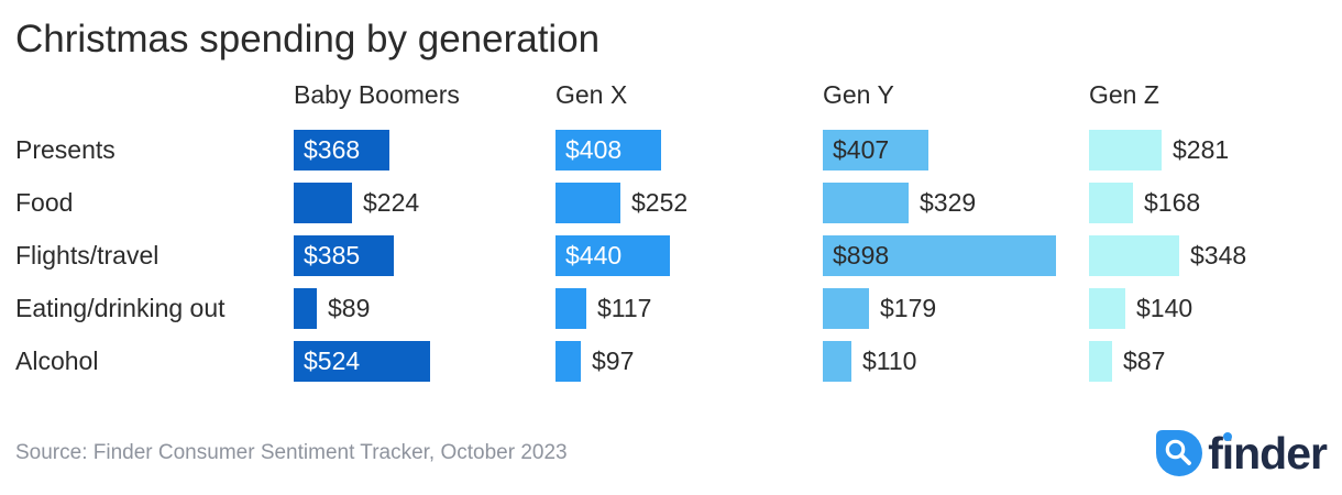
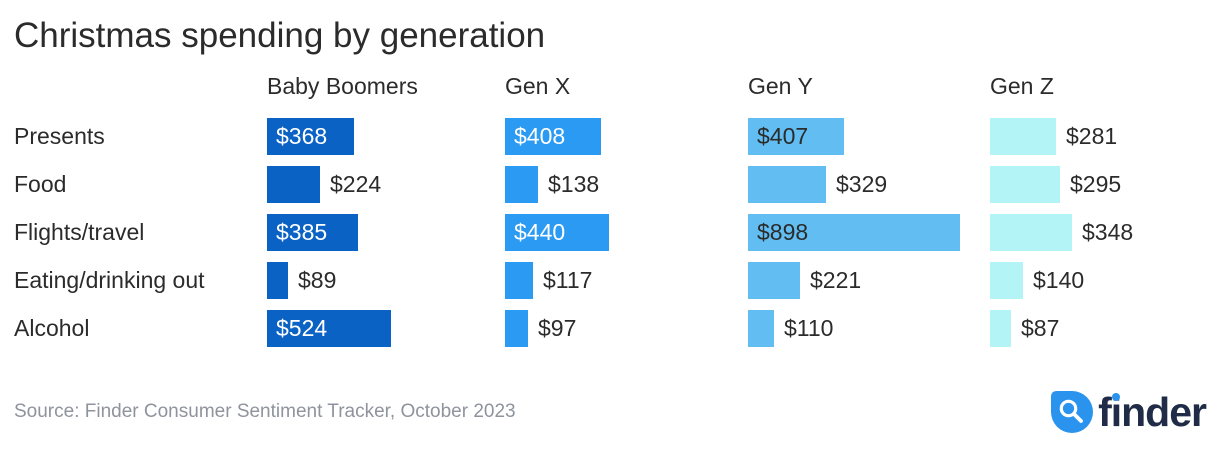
Gen X/Food: $252 -> $138
Gen Z/Food: $168 -> $295
Gen Y/Eating/drinking out: $179 -> $221
